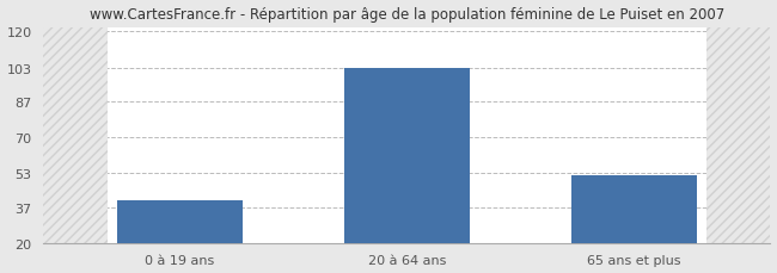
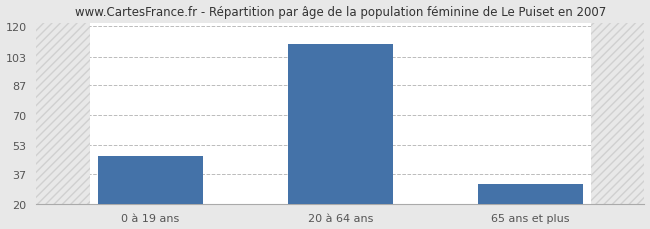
0 à 19 ans: 40 -> 47
20 à 64 ans: 103 -> 110
65 ans et plus: 52 -> 31
